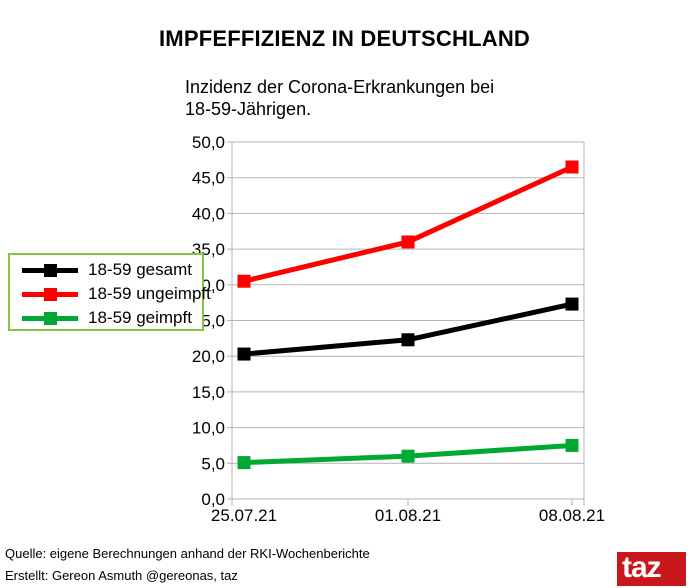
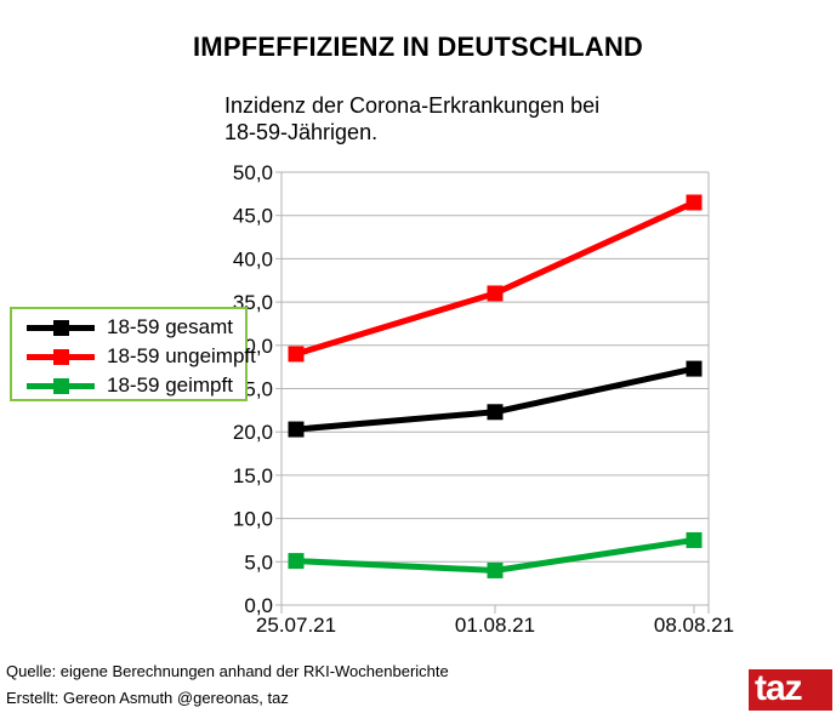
18-59 ungeimpft/25.07.21: 30 -> 29
18-59 geimpft/01.08.21: 6 -> 4
